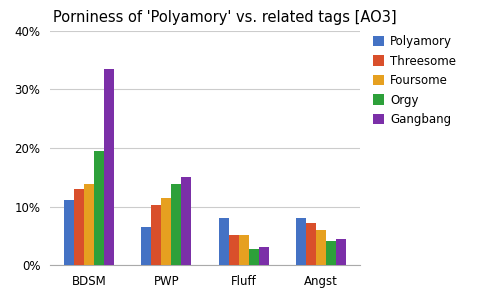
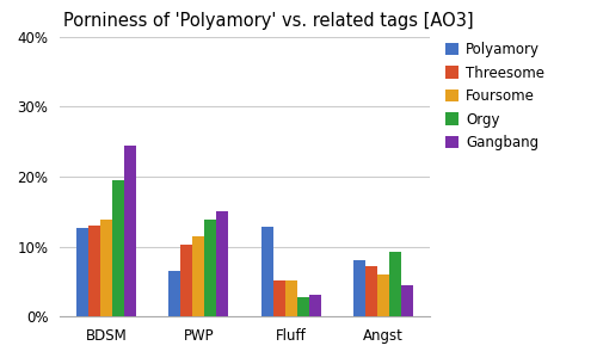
Polyamory/BDSM: 11.2% -> 12.6%
Gangbang/BDSM: 33.5% -> 24.4%
Polyamory/Fluff: 8.0% -> 12.8%
Orgy/Angst: 4.2% -> 9.2%
